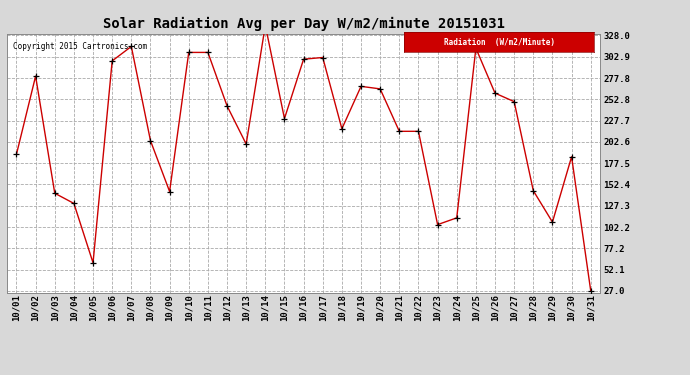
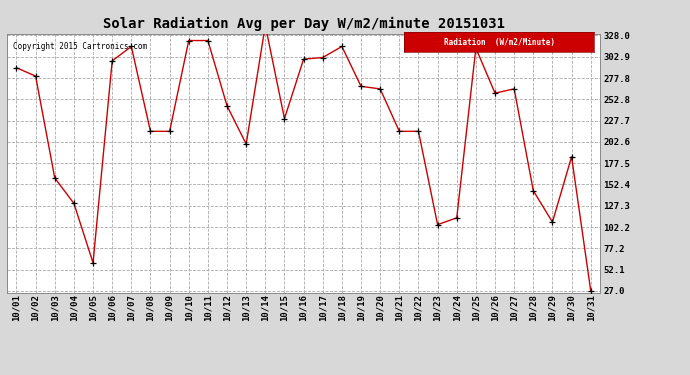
10/01: 188 -> 290
10/03: 142 -> 160
10/08: 204 -> 215
10/09: 144 -> 215
10/10: 308 -> 322
10/11: 308 -> 322
10/18: 218 -> 315
10/27: 250 -> 265
